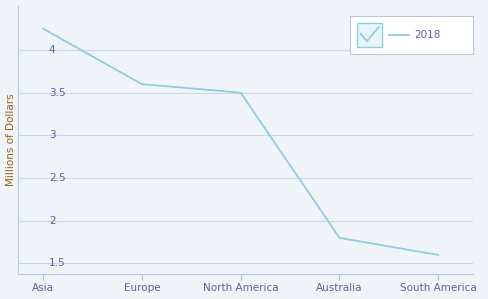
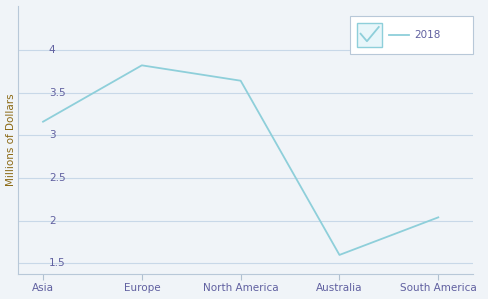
Asia: 4.25 -> 3.16
Europe: 3.60 -> 3.82
North America: 3.50 -> 3.64
Australia: 1.80 -> 1.60
South America: 1.60 -> 2.04
